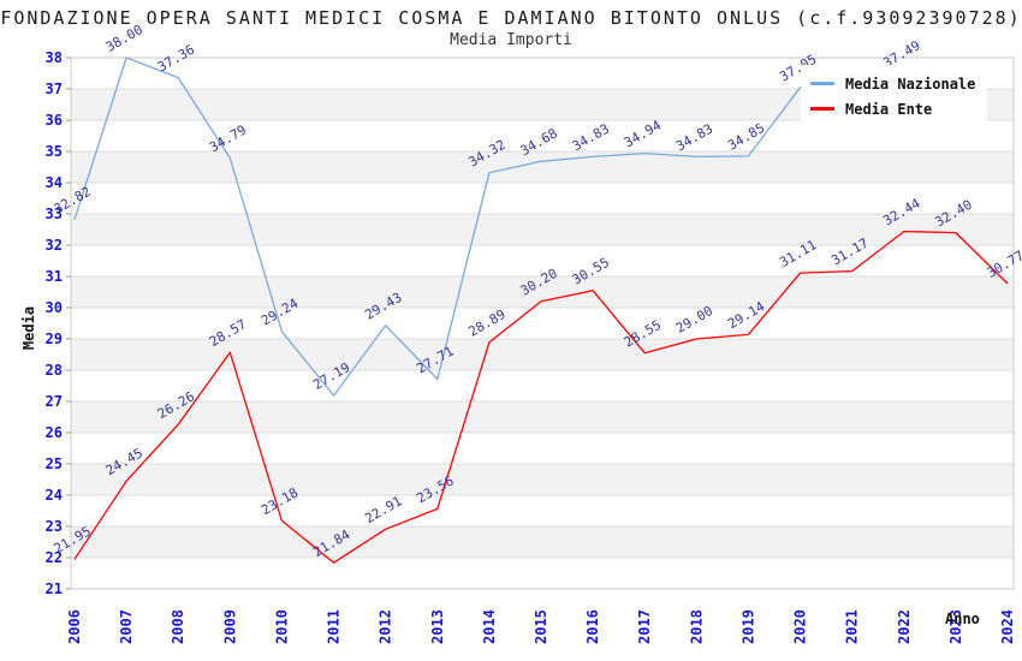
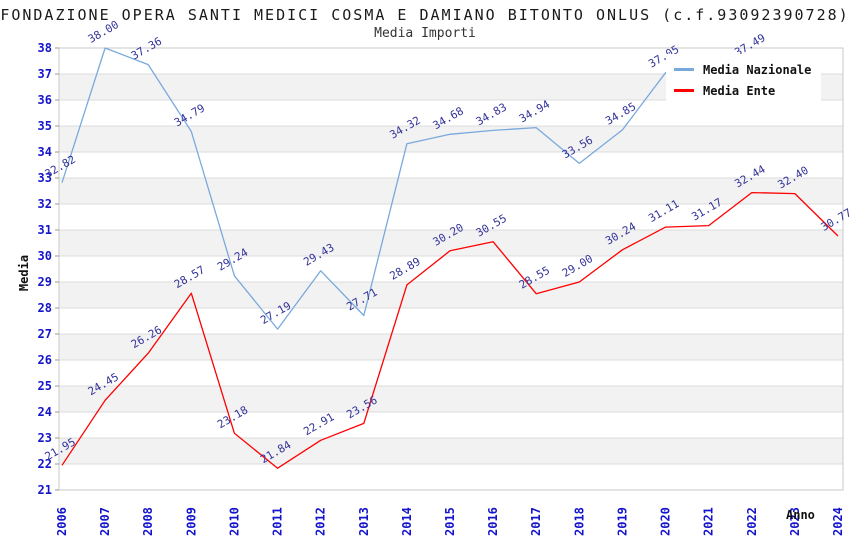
Media Nazionale/2018: 34.83 -> 33.56
Media Ente/2019: 29.14 -> 30.24
